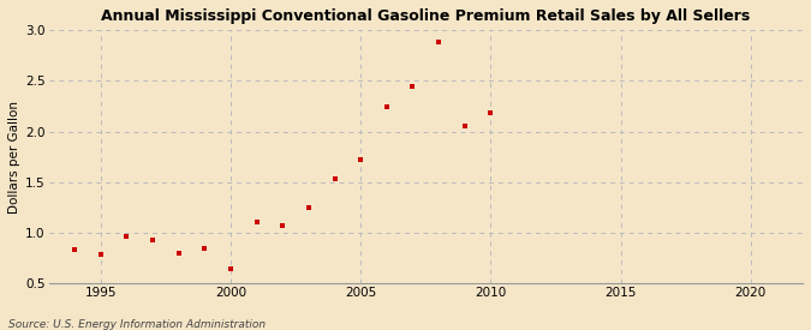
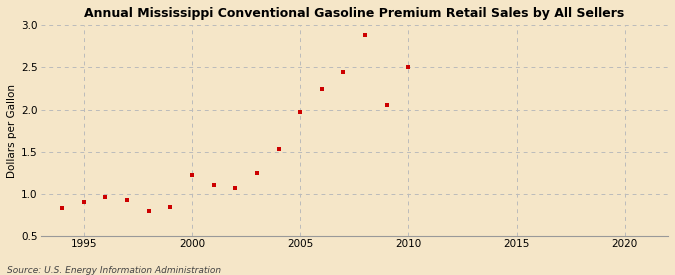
1995: 0.78 -> 0.90
2000: 0.64 -> 1.22
2005: 1.72 -> 1.97
2010: 2.18 -> 2.51
